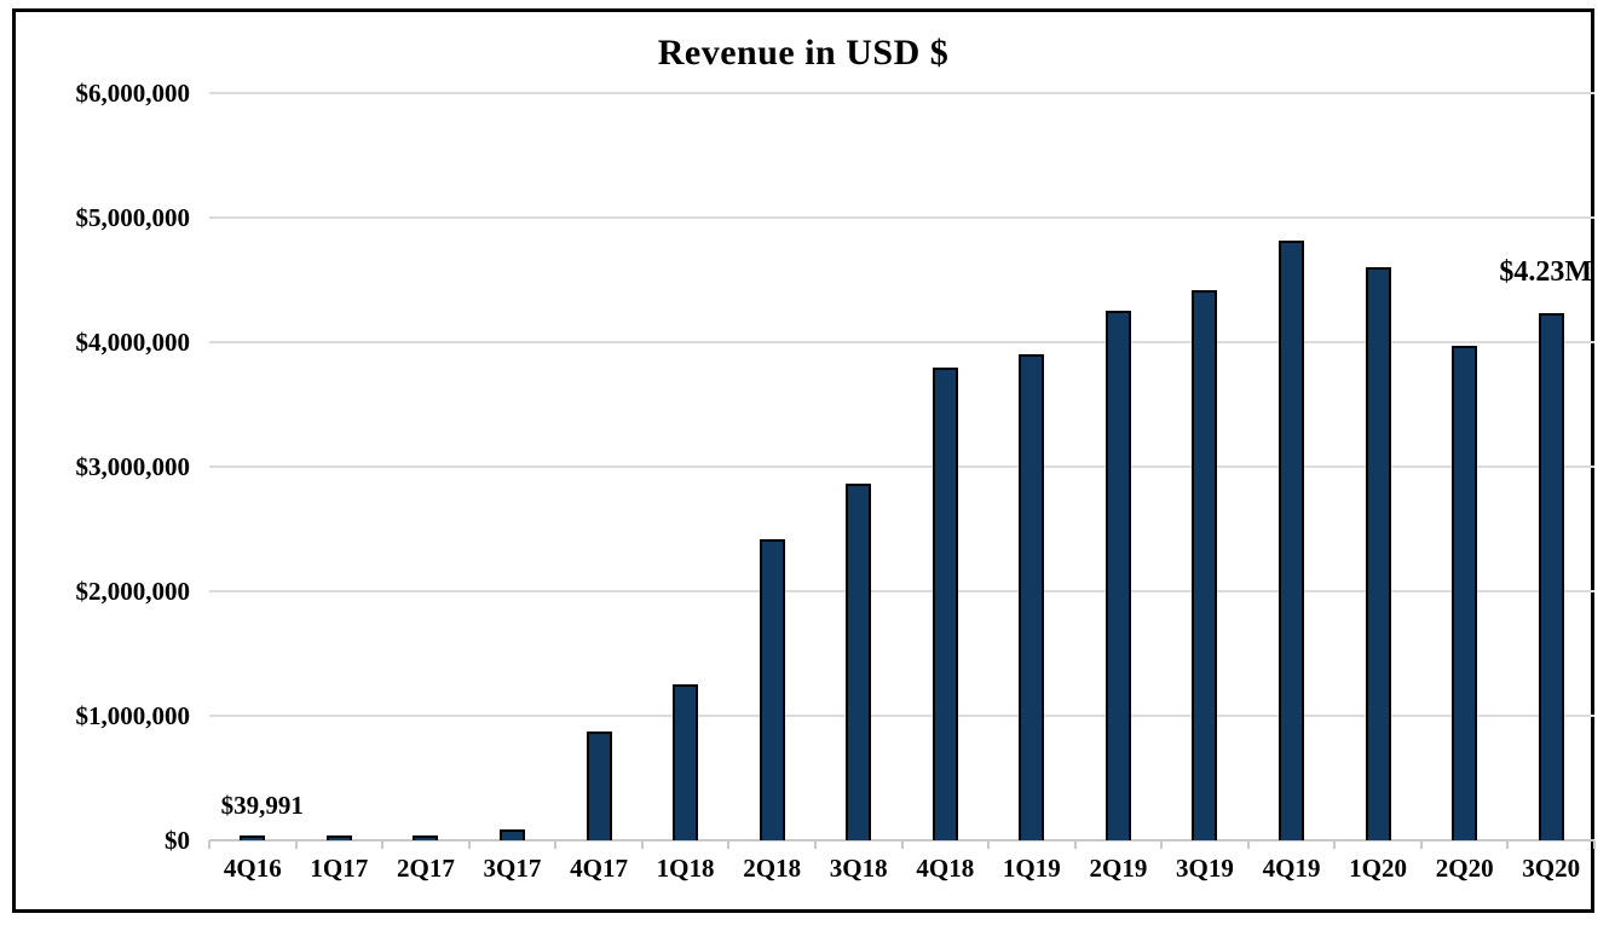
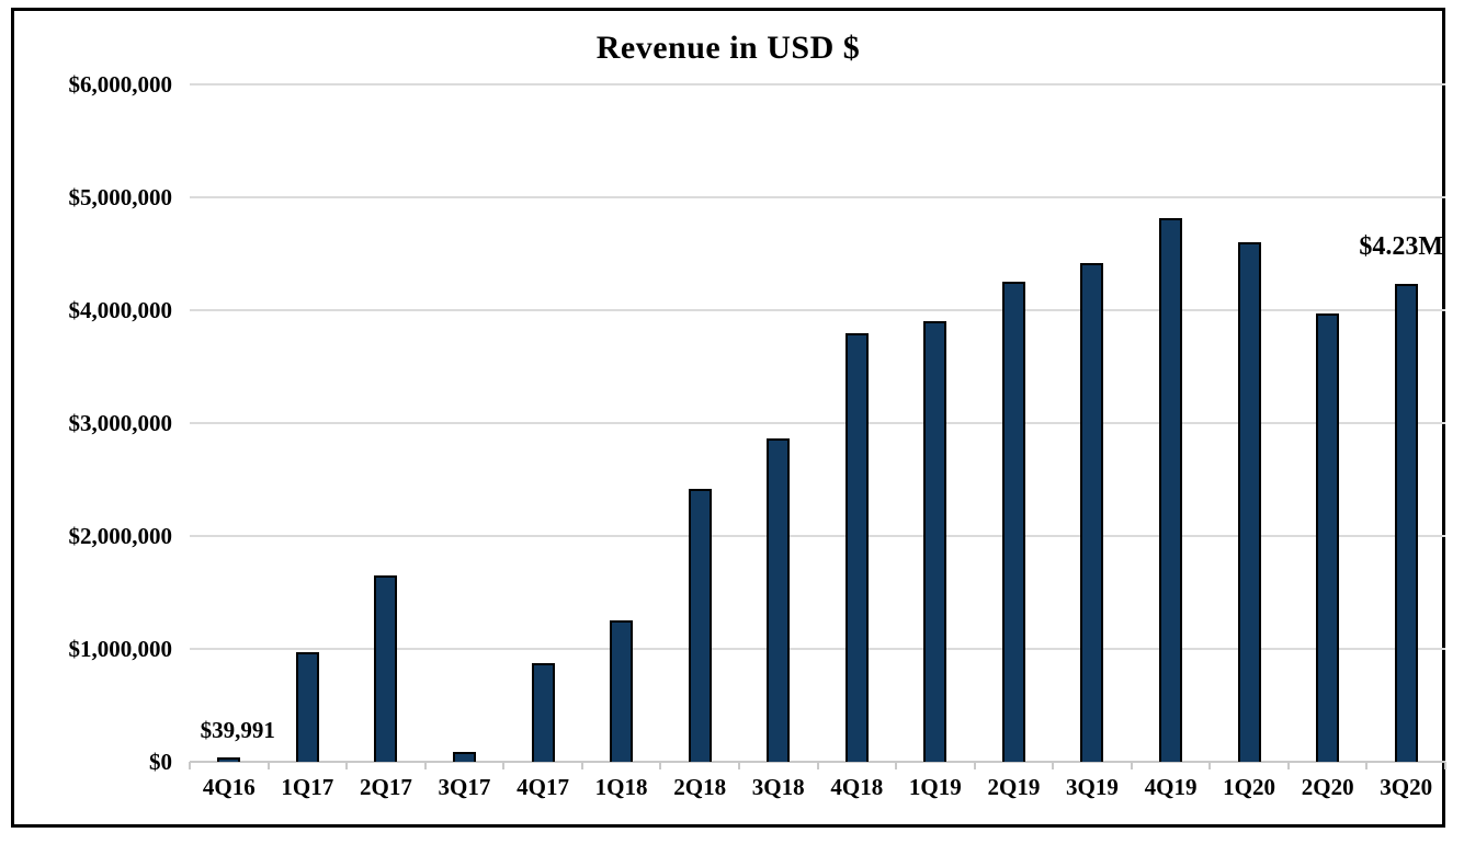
1Q17: $40000 -> $970000
2Q17: $40000 -> $1650000
